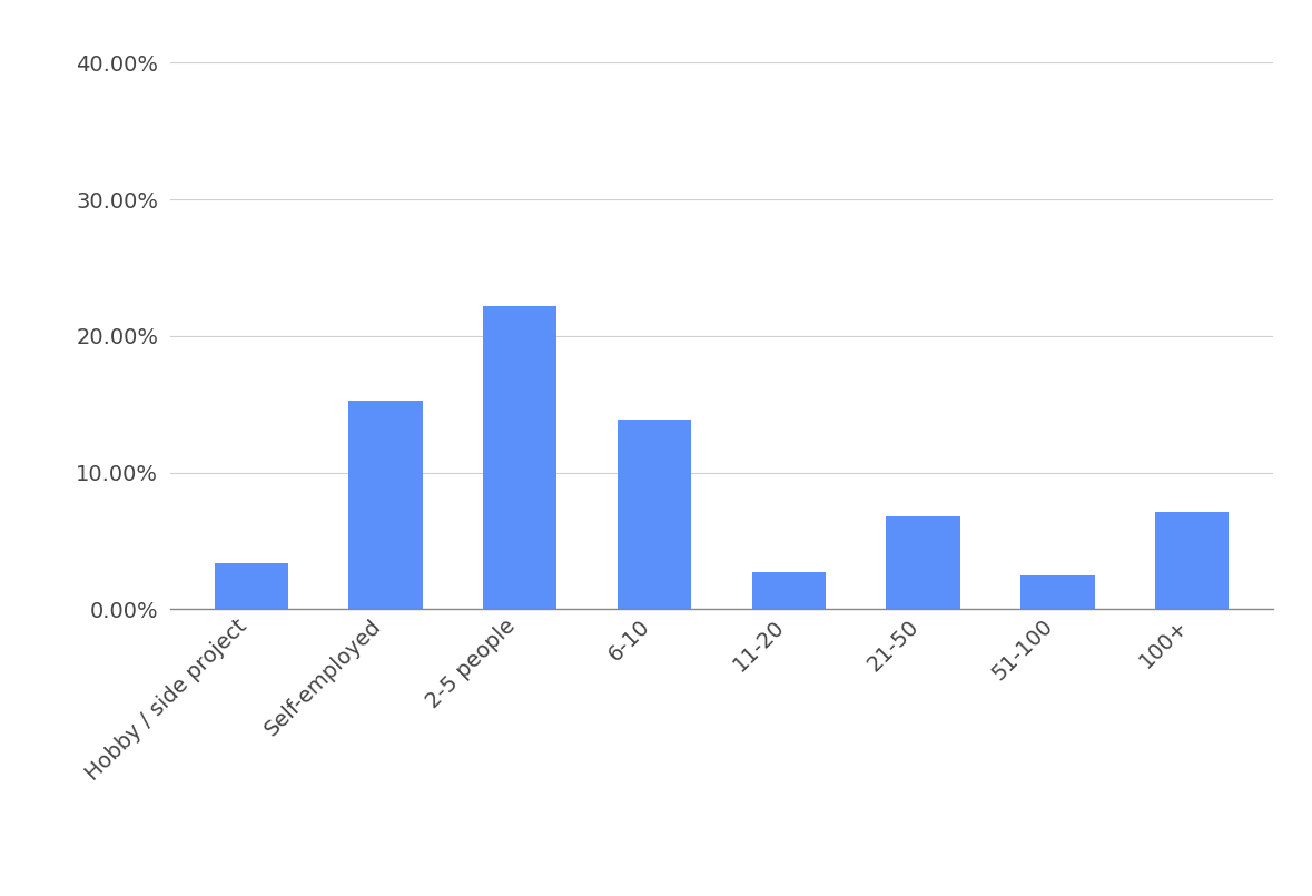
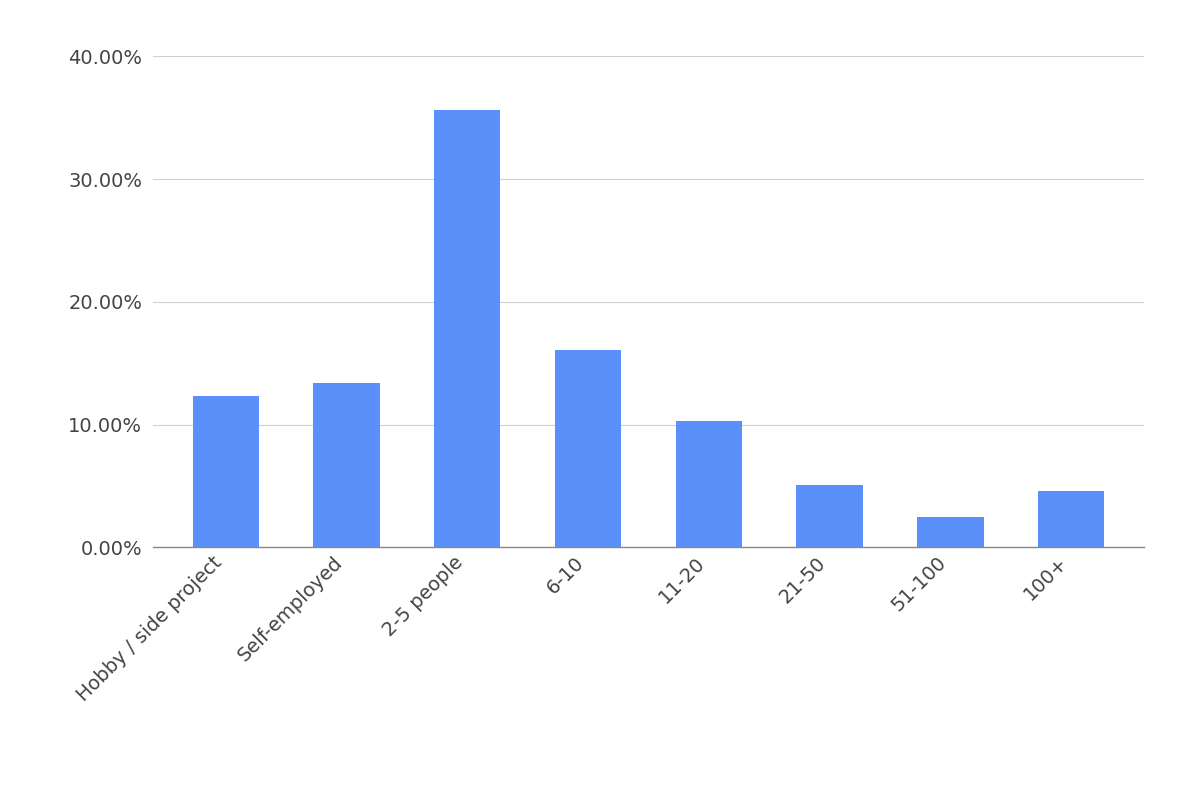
Hobby / side project: 3.4% -> 12.3%
Self-employed: 15.3% -> 13.4%
2-5 people: 22.2% -> 35.6%
6-10: 13.9% -> 16.1%
11-20: 2.7% -> 10.3%
21-50: 6.8% -> 5.1%
100+: 7.1% -> 4.6%
